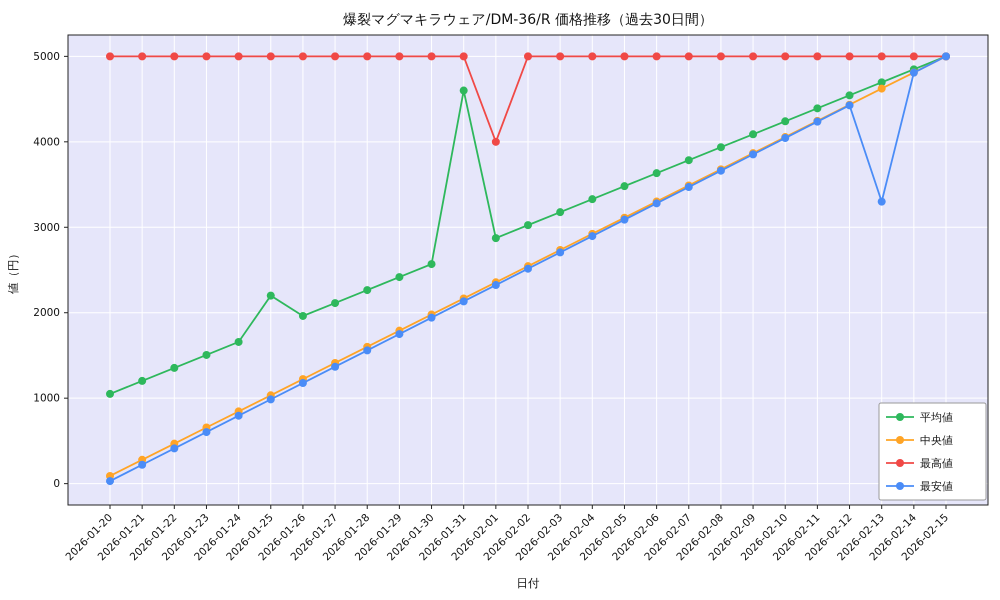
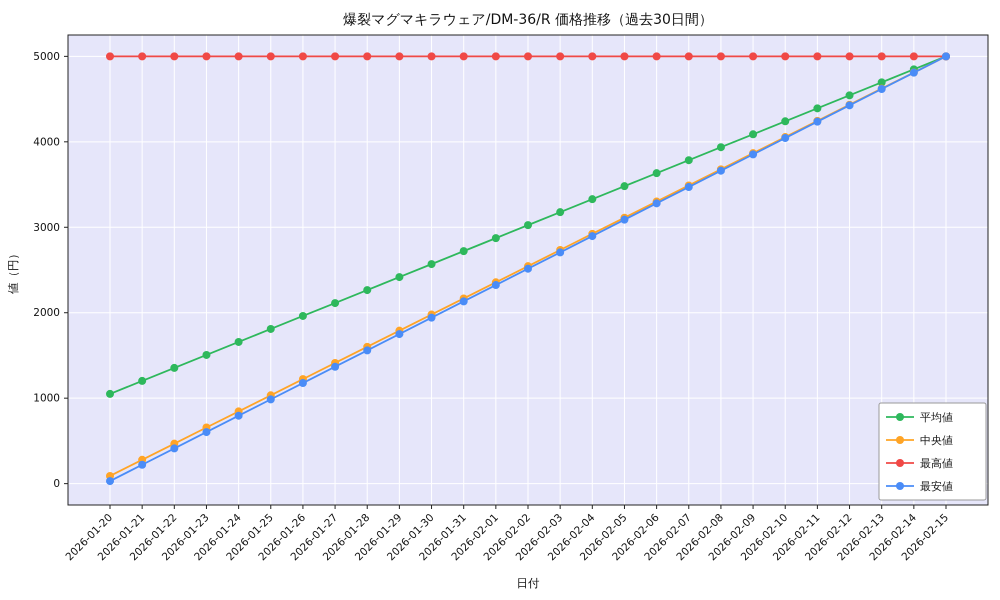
平均値/2026-01-25: 2200 -> 1800
平均値/2026-01-31: 4600 -> 2700
最高値/2026-02-01: 4000 -> 5000
最安値/2026-02-13: 3300 -> 4600
